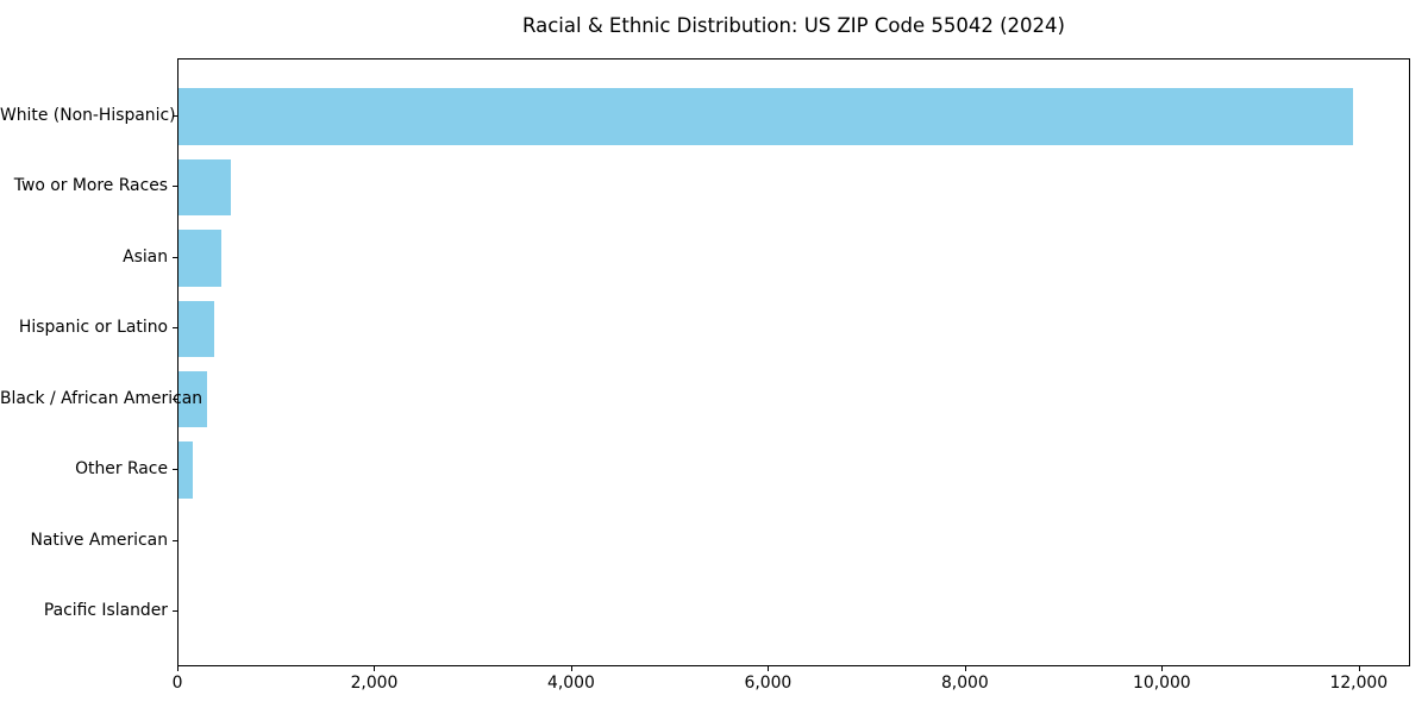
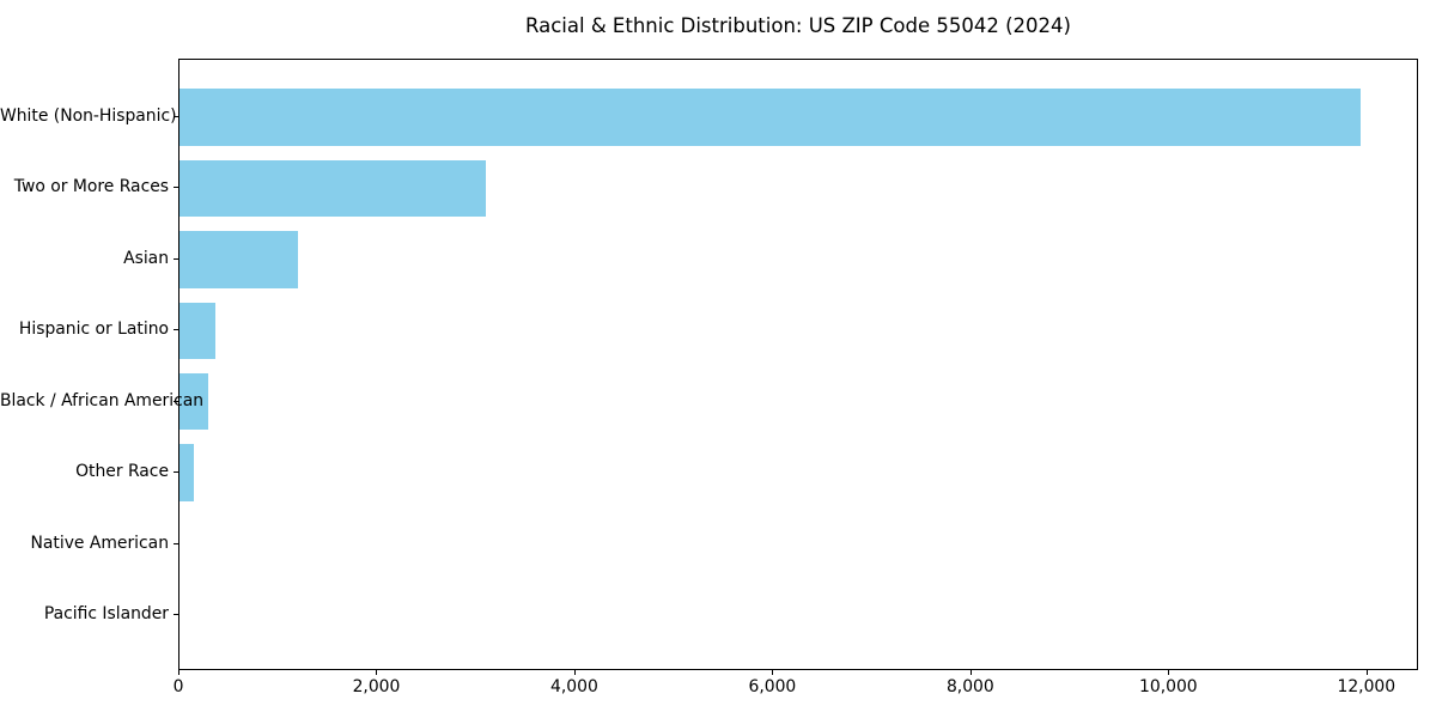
Two or More Races: 500 -> 3100
Asian: 400 -> 1200
